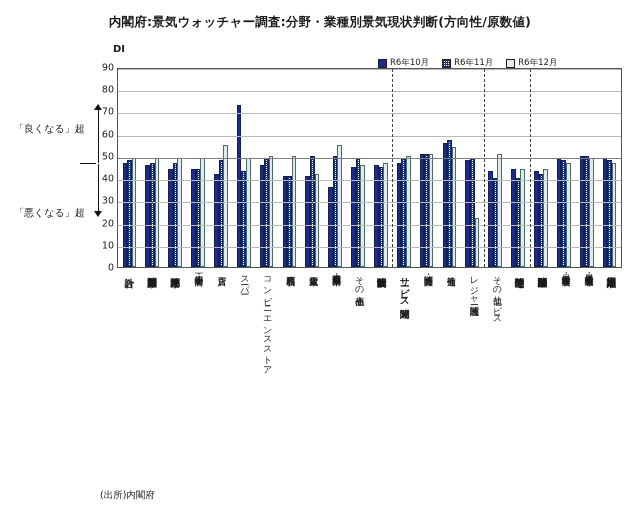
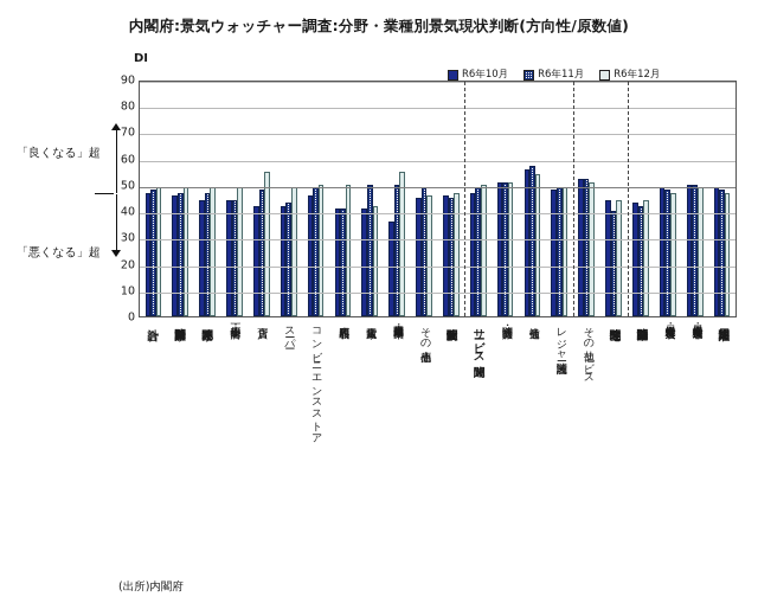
R6年10月/スーパー: 73 -> 42
R6年12月/レジャー施設関連: 22 -> 49
R6年10月/その他サービス: 43 -> 52
R6年11月/その他サービス: 40 -> 52
